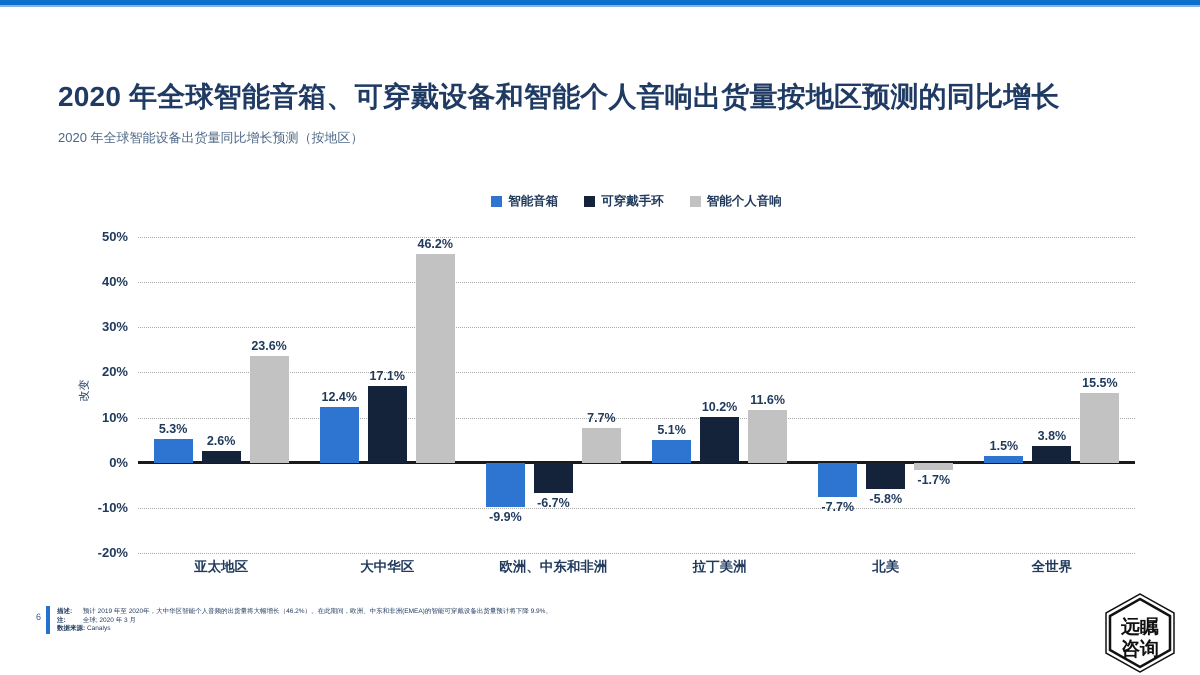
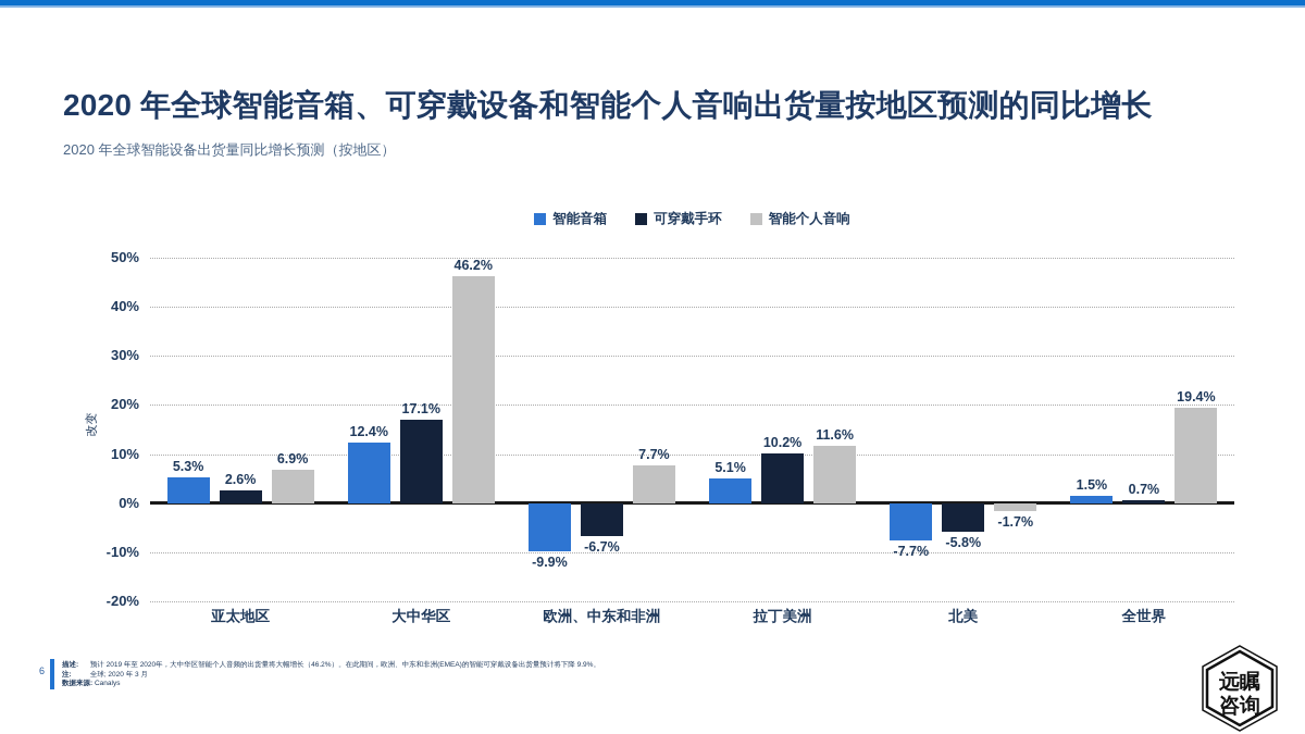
智能个人音响/亚太地区: 23.6% -> 6.9%
可穿戴手环/全世界: 3.8% -> 0.7%
智能个人音响/全世界: 15.5% -> 19.4%
